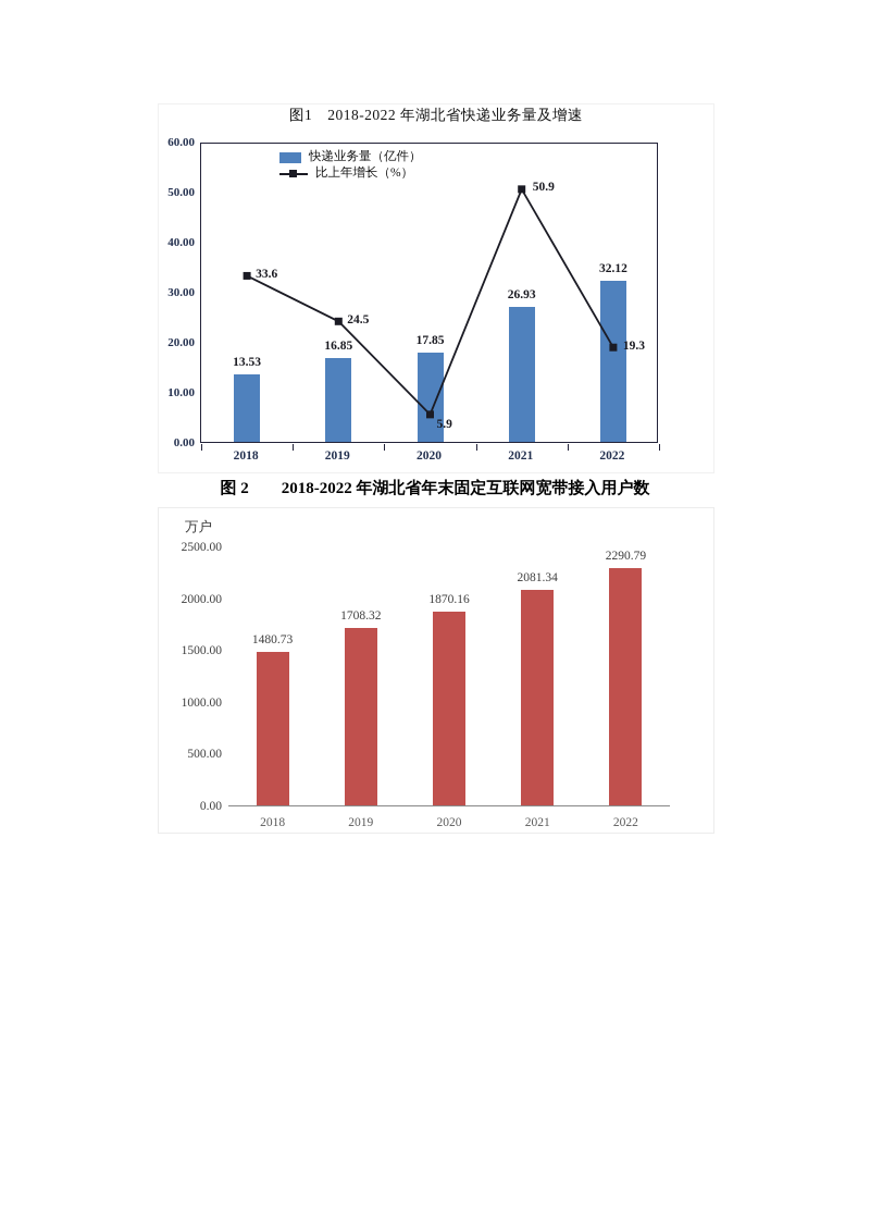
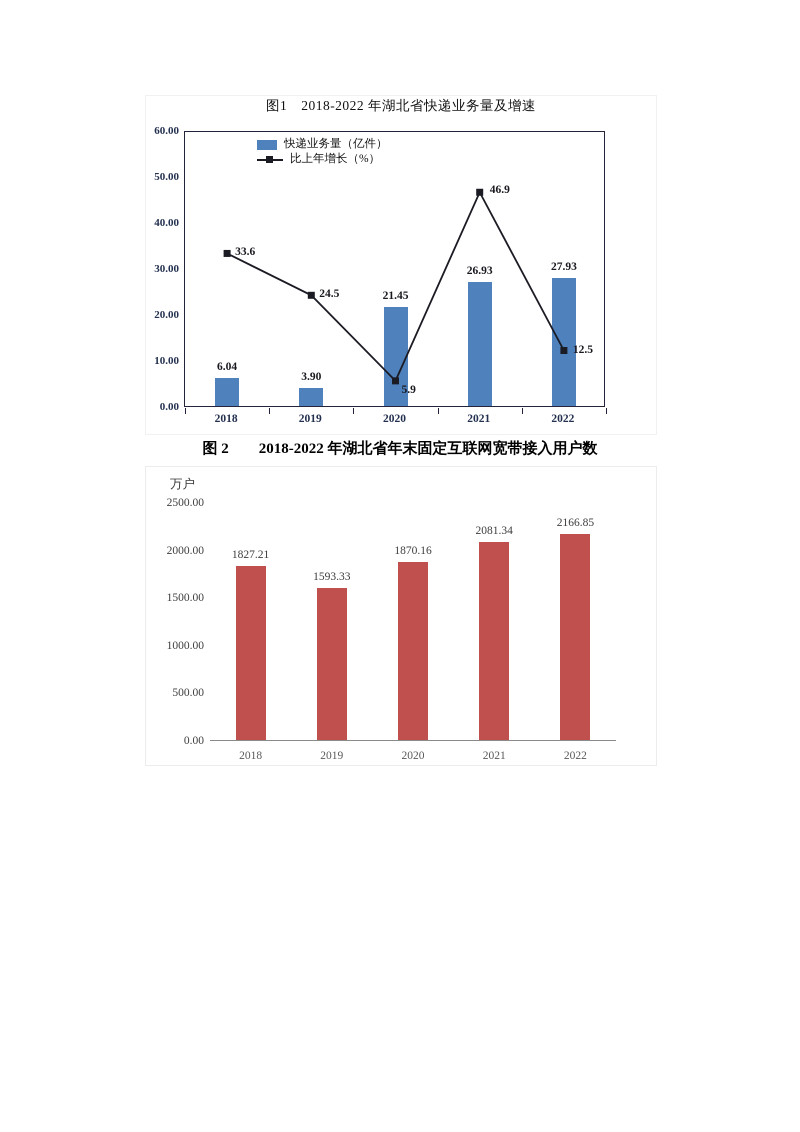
图1 2018-2022 年湖北省快递业务量及增速/快递业务量（亿件）/2018: 13.53 -> 6.04
图1 2018-2022 年湖北省快递业务量及增速/快递业务量（亿件）/2019: 16.85 -> 3.90
图1 2018-2022 年湖北省快递业务量及增速/快递业务量（亿件）/2020: 17.85 -> 21.45
图1 2018-2022 年湖北省快递业务量及增速/比上年增长（%）/2021: 50.9 -> 46.9
图1 2018-2022 年湖北省快递业务量及增速/快递业务量（亿件）/2022: 32.12 -> 27.93
图1 2018-2022 年湖北省快递业务量及增速/比上年增长（%）/2022: 19.3 -> 12.5
图 2 2018-2022 年湖北省年末固定互联网宽带接入用户数/2018: 1480.73 -> 1827.21
图 2 2018-2022 年湖北省年末固定互联网宽带接入用户数/2019: 1708.32 -> 1593.33
图 2 2018-2022 年湖北省年末固定互联网宽带接入用户数/2022: 2290.79 -> 2166.85
